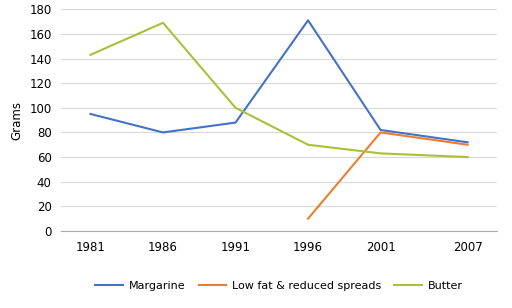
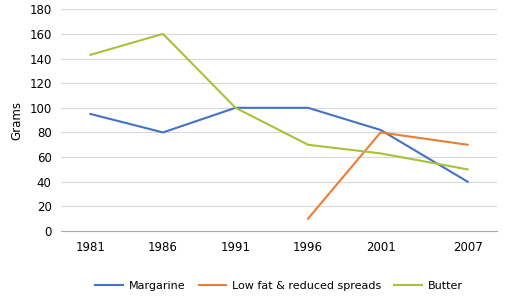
Butter/1986: 169 -> 160
Margarine/1991: 88 -> 100
Margarine/1996: 171 -> 100
Margarine/2007: 72 -> 40
Butter/2007: 60 -> 50
